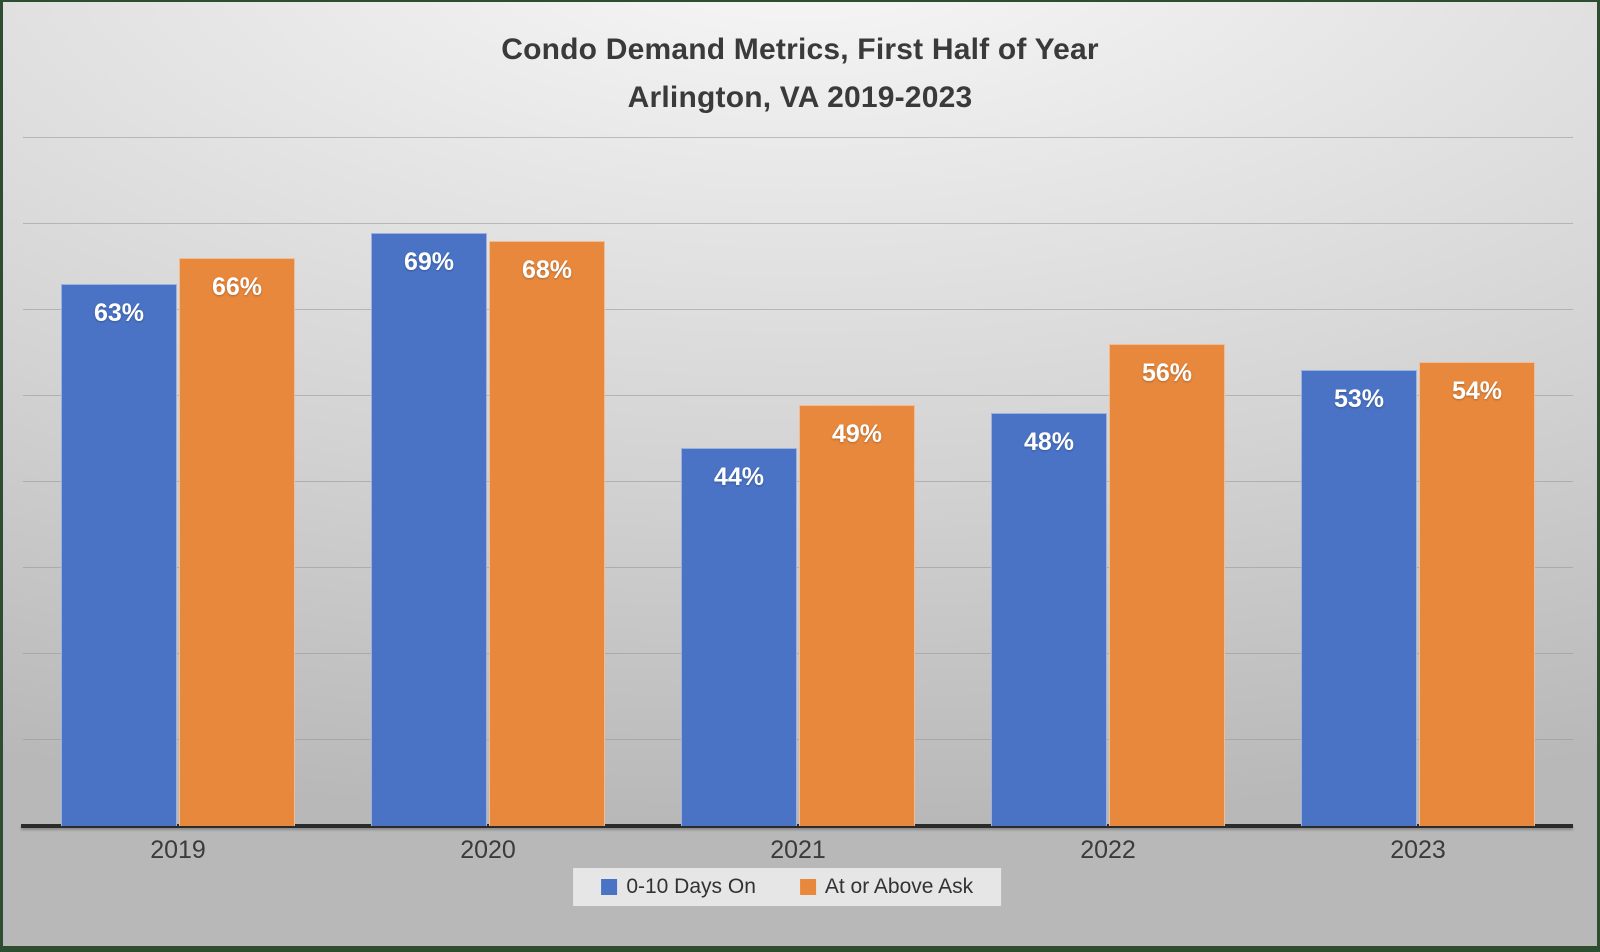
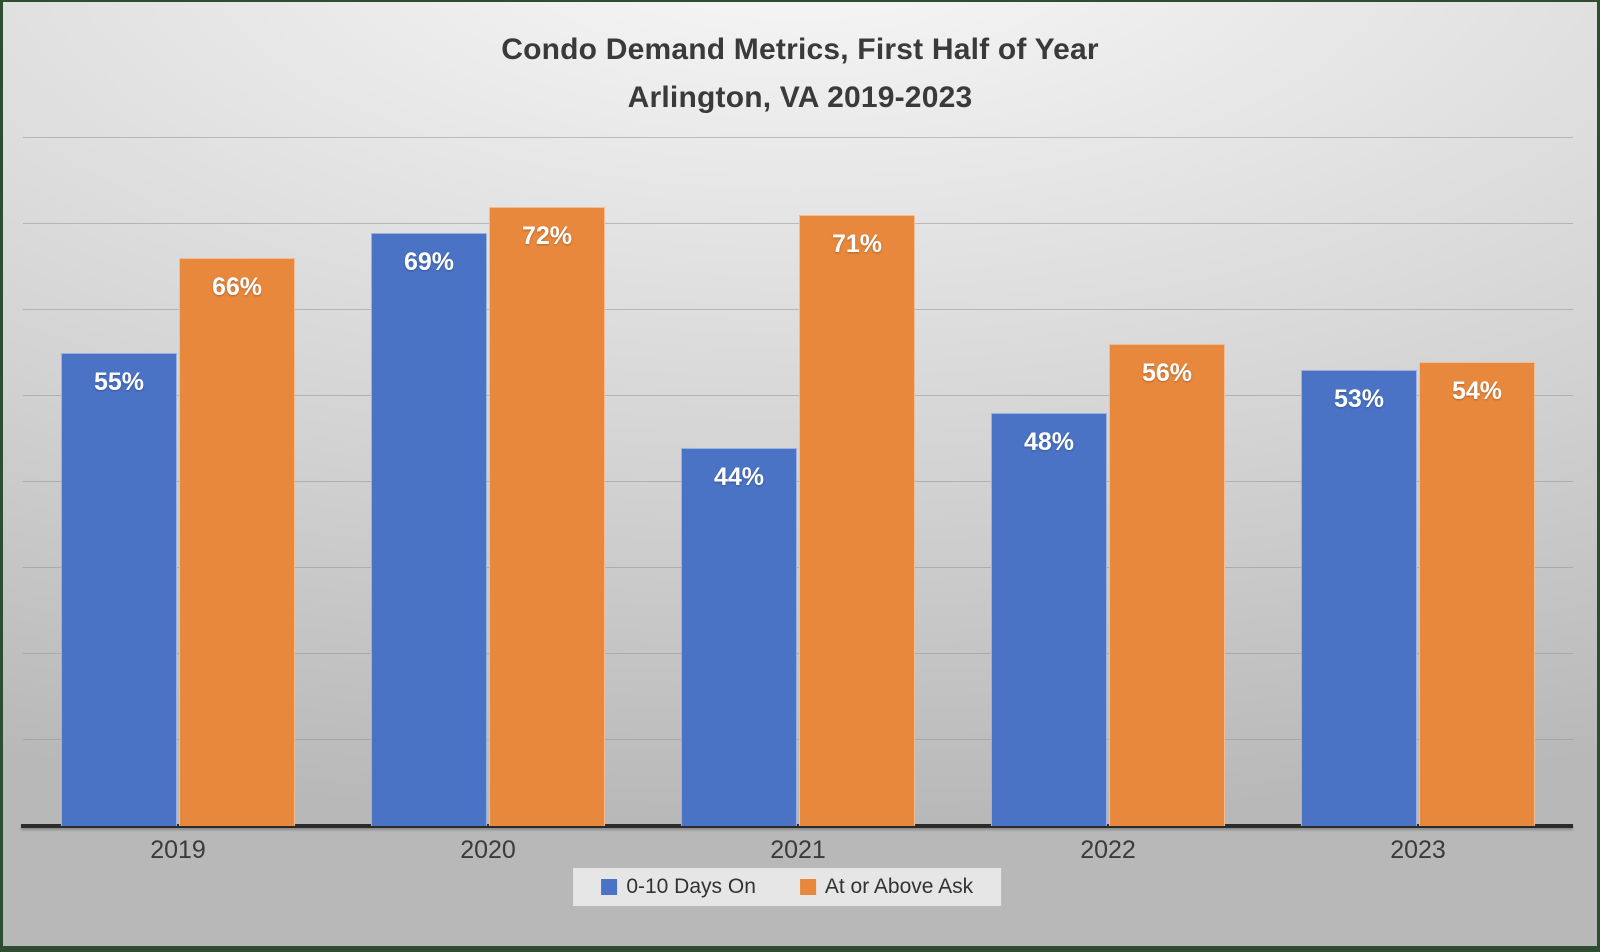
0-10 Days On/2019: 63% -> 55%
At or Above Ask/2020: 68% -> 72%
At or Above Ask/2021: 49% -> 71%
